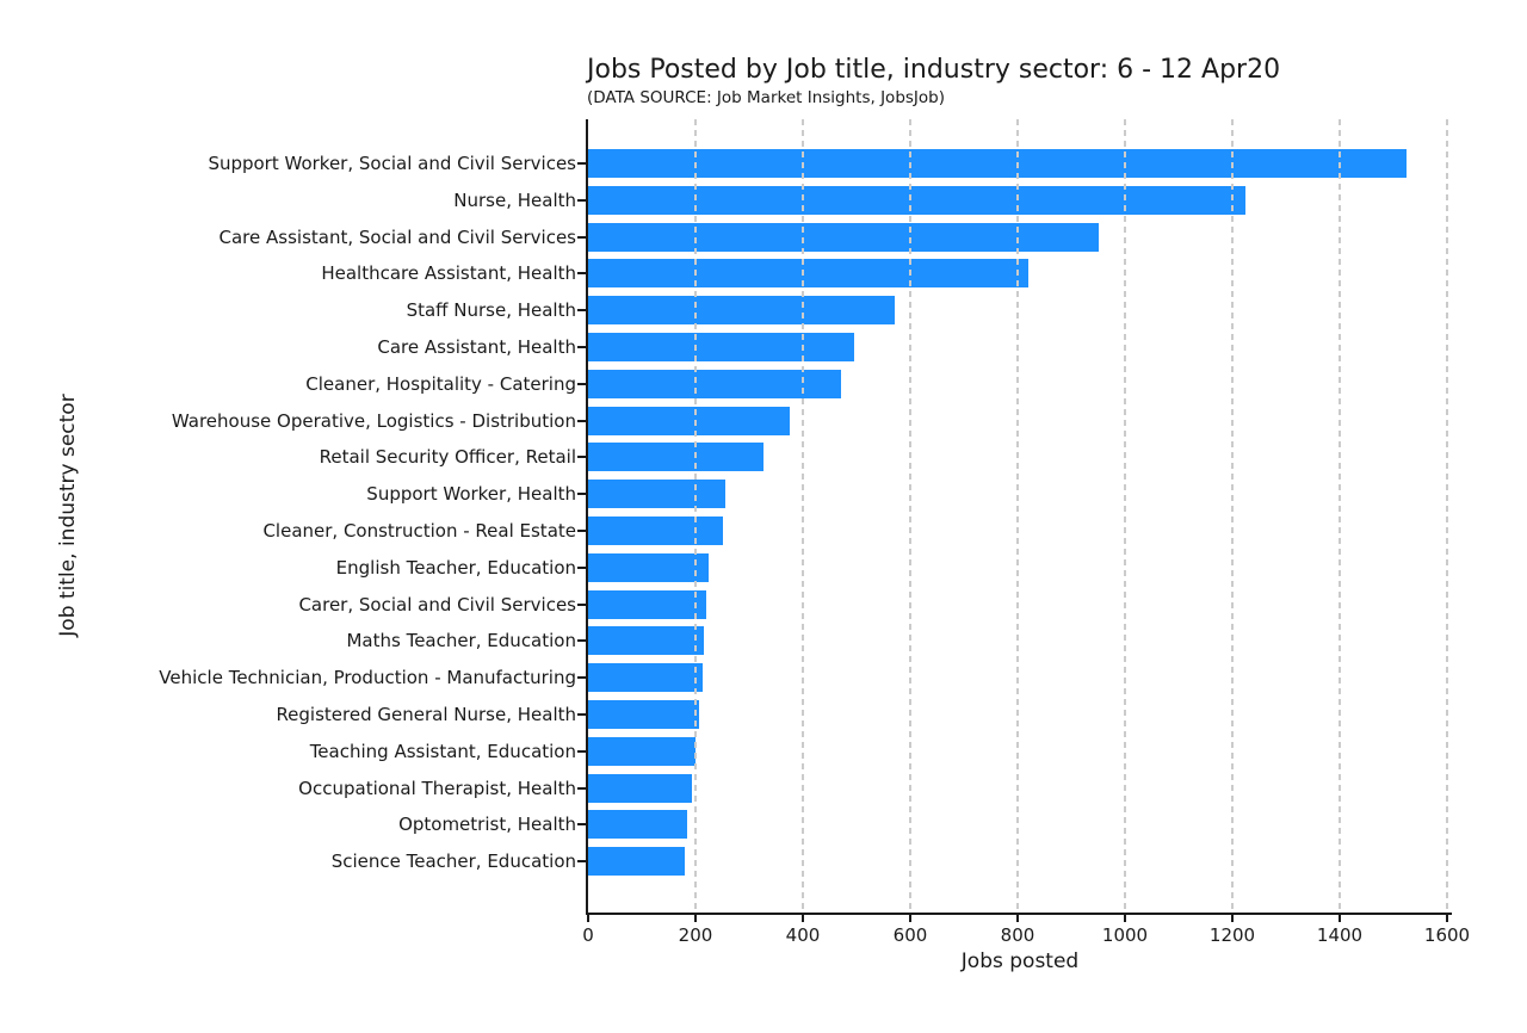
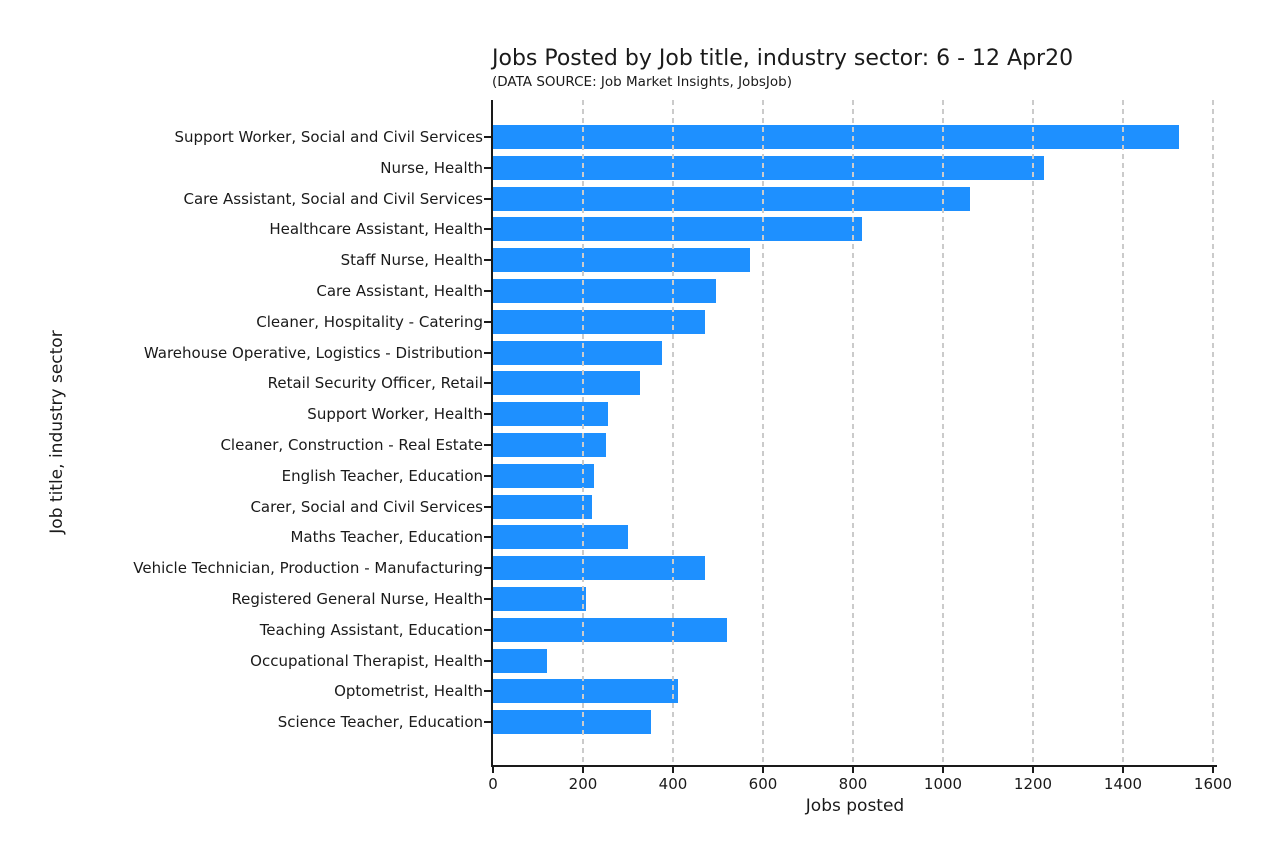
Care Assistant, Social and Civil Services: 950 -> 1060
Maths Teacher, Education: 220 -> 300
Vehicle Technician, Production - Manufacturing: 210 -> 470
Teaching Assistant, Education: 200 -> 520
Occupational Therapist, Health: 190 -> 120
Optometrist, Health: 180 -> 410
Science Teacher, Education: 180 -> 350
